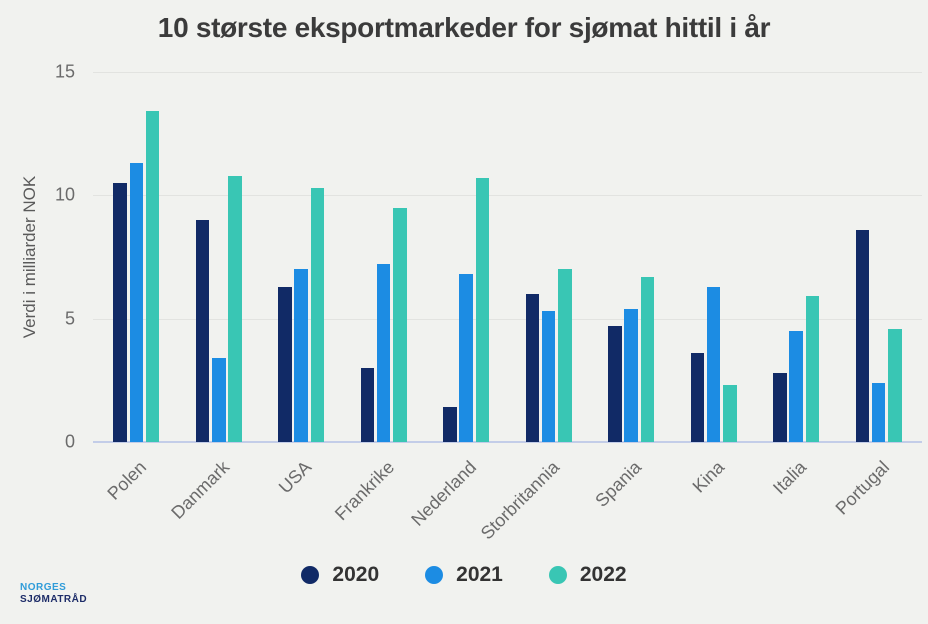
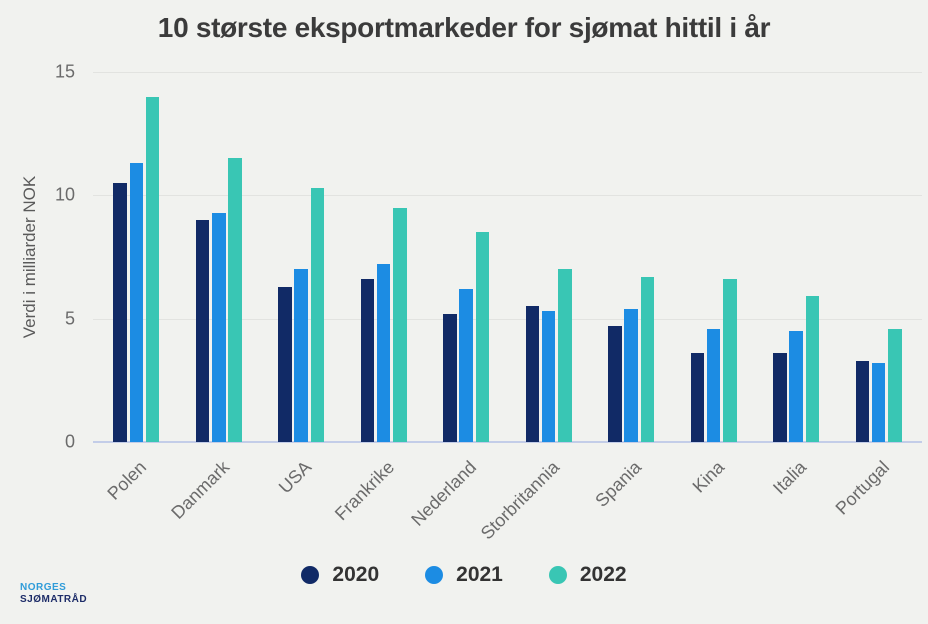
2022/Polen: 13.4 -> 14.0
2021/Danmark: 3.4 -> 9.3
2022/Danmark: 10.8 -> 11.5
2020/Frankrike: 3.0 -> 6.6
2020/Nederland: 1.4 -> 5.2
2021/Nederland: 6.8 -> 6.2
2022/Nederland: 10.7 -> 8.5
2020/Storbritannia: 6.0 -> 5.5
2021/Kina: 6.3 -> 4.6
2022/Kina: 2.3 -> 6.6
2020/Italia: 2.8 -> 3.6
2020/Portugal: 8.6 -> 3.3
2021/Portugal: 2.4 -> 3.2
